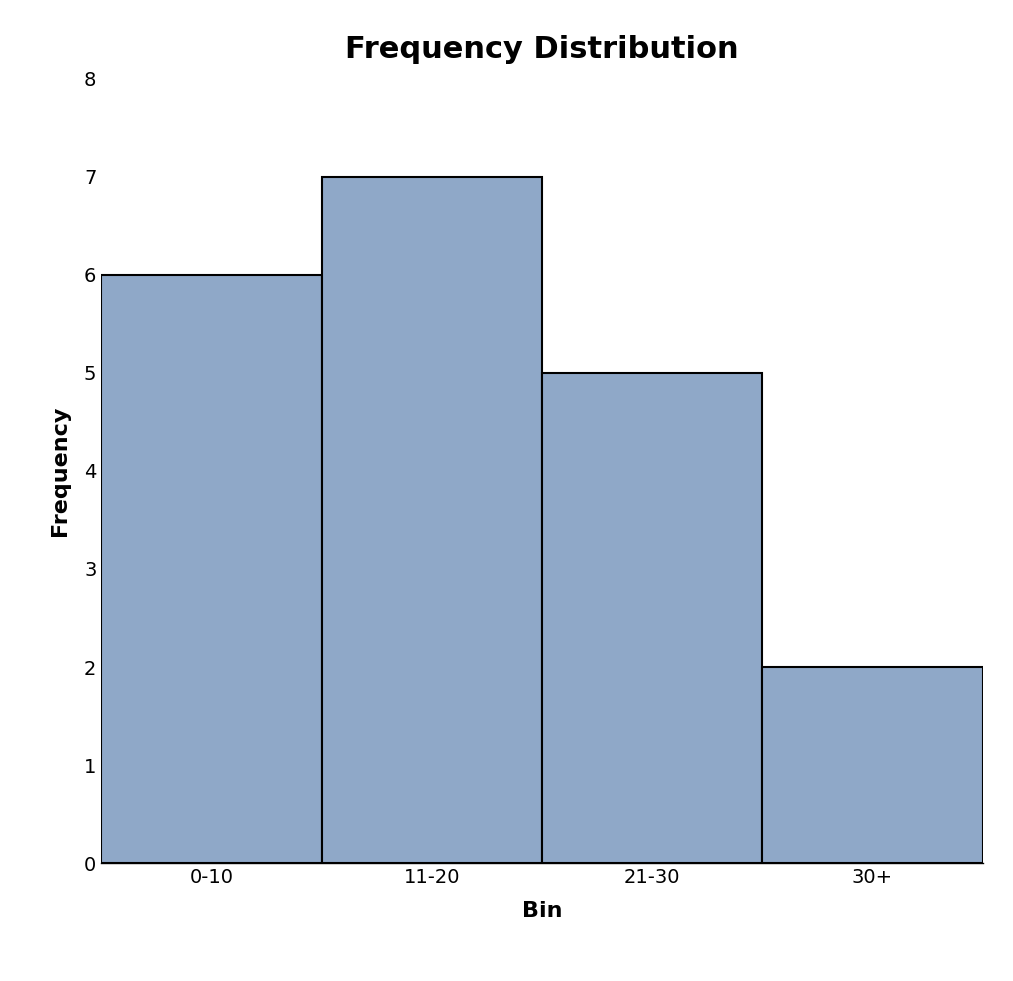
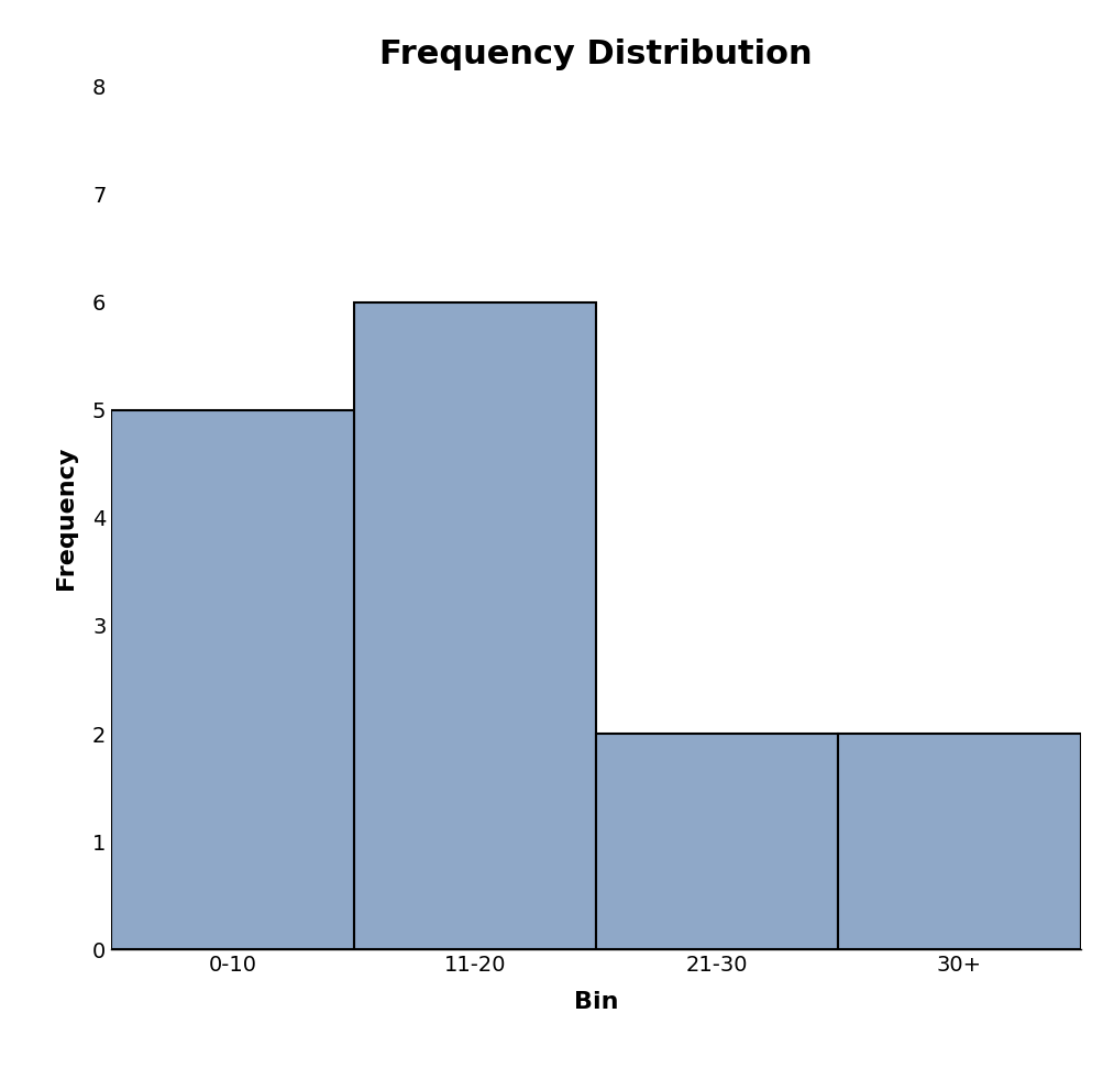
0-10: 6 -> 5
11-20: 7 -> 6
21-30: 5 -> 2
